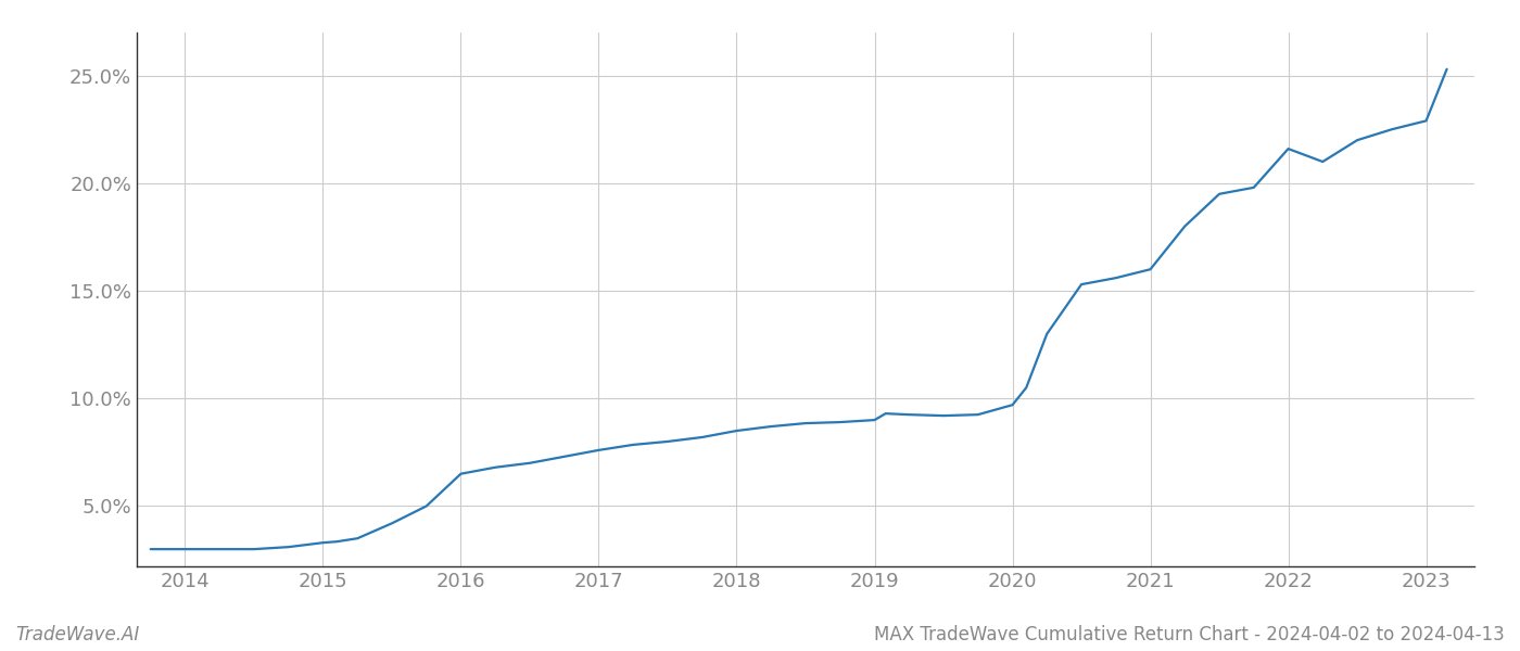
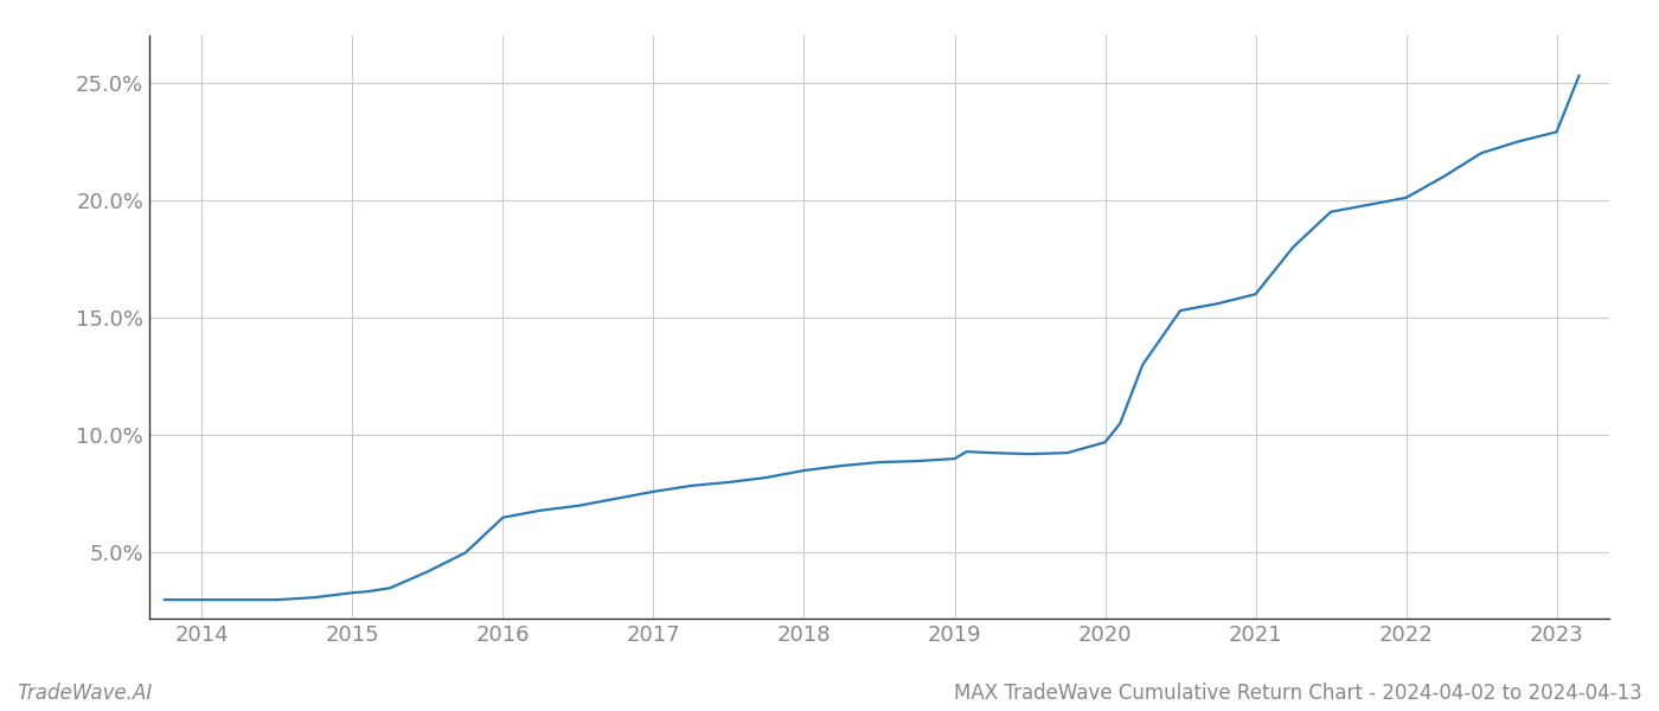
2022: 21.6% -> 20.1%
